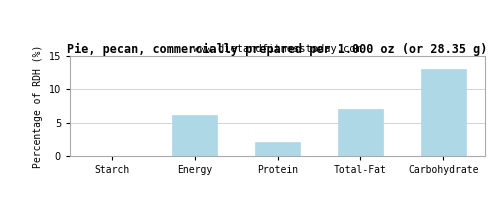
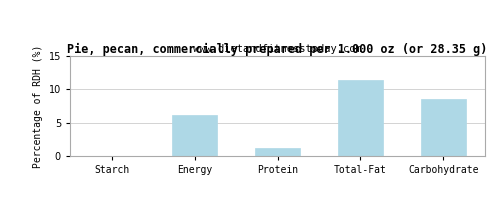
Protein: 2.1 -> 1.2
Total-Fat: 7.1 -> 11.4
Carbohydrate: 13.0 -> 8.6
